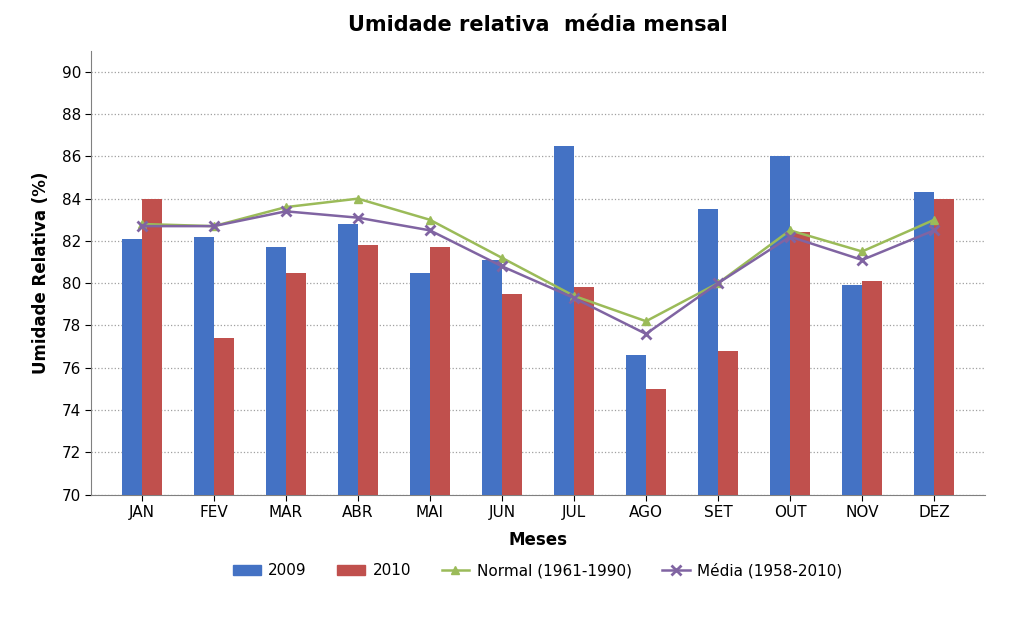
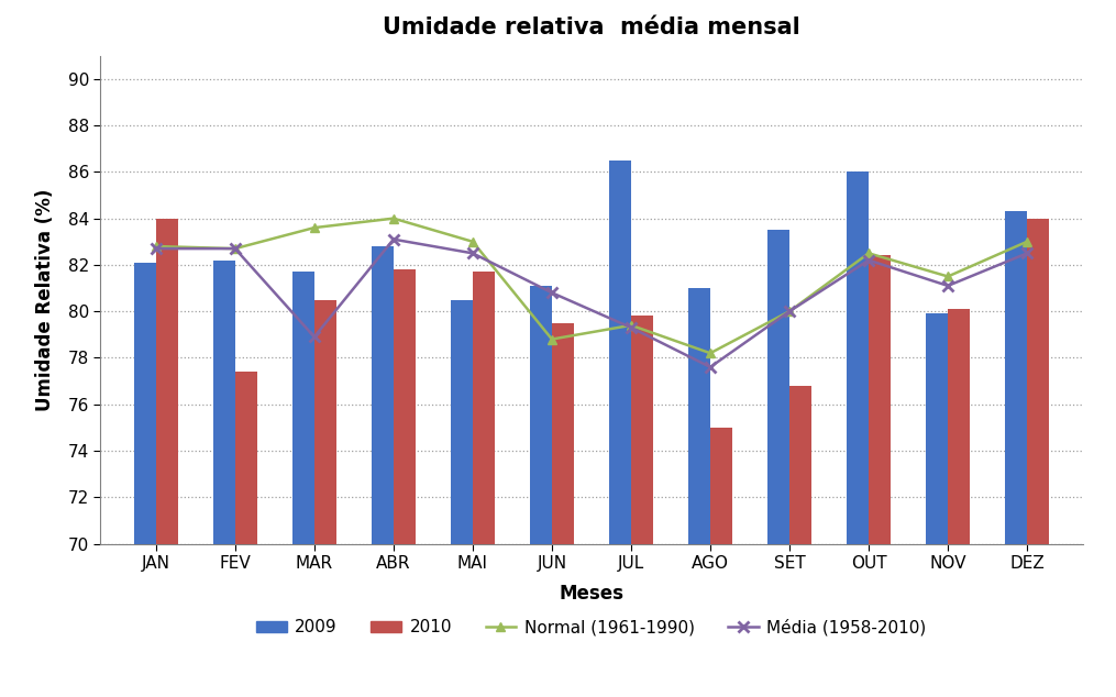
Média (1958-2010)/MAR: 83.4 -> 78.9
Normal (1961-1990)/JUN: 81.2 -> 78.8
2009/AGO: 76.6 -> 81.0
